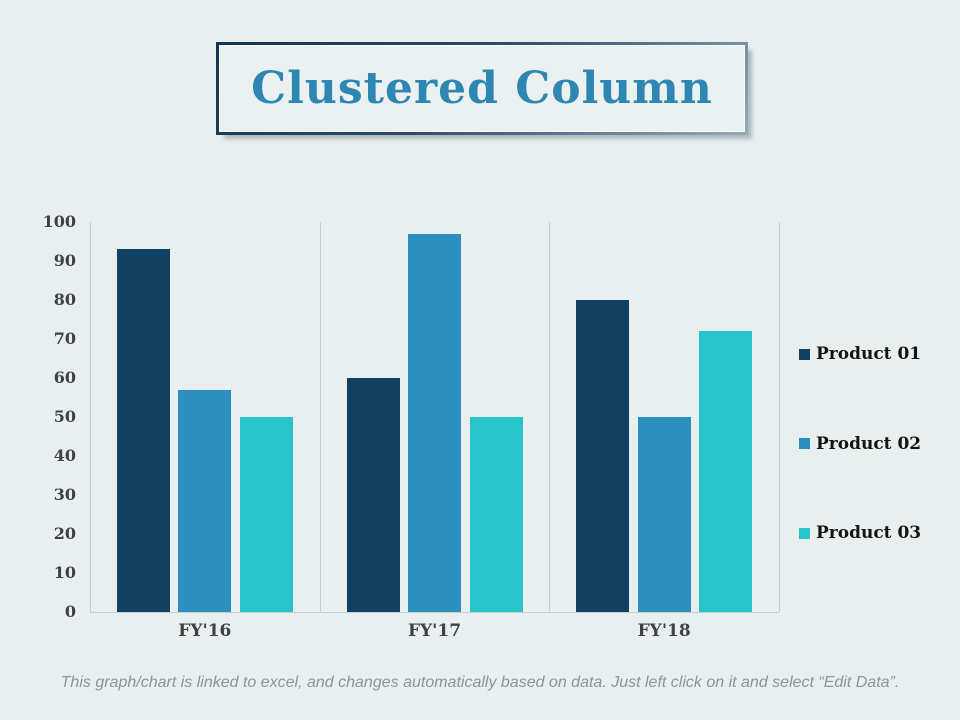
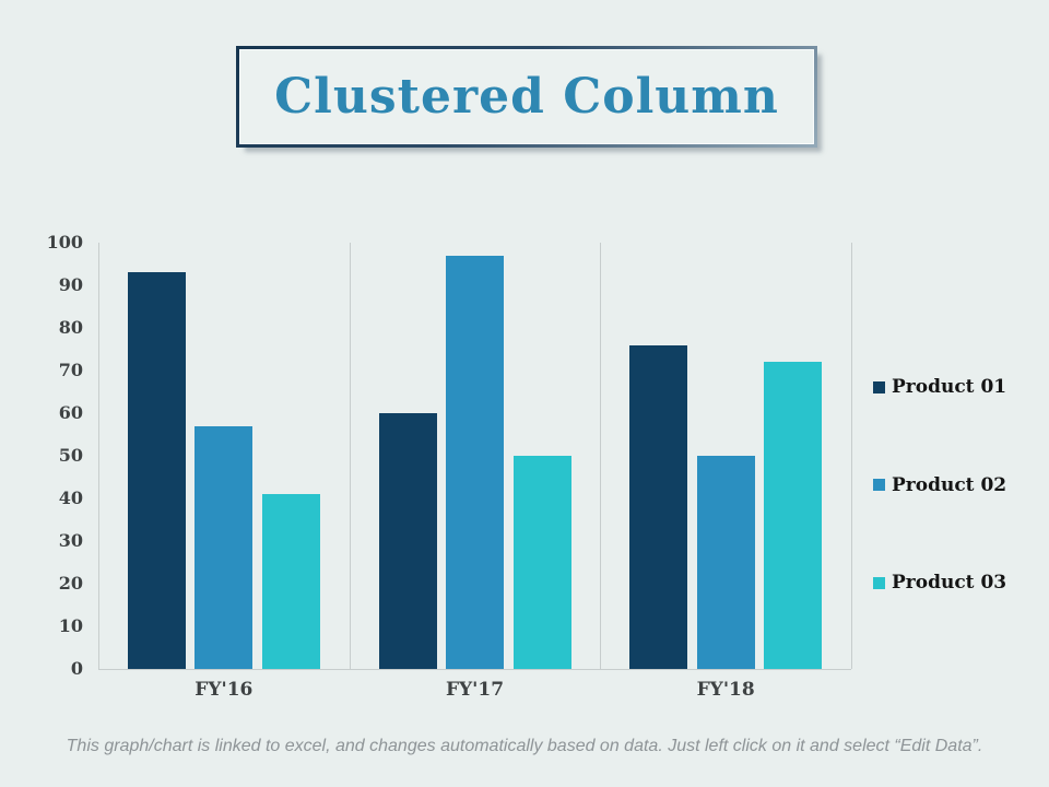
Product 03/FY'16: 50 -> 41
Product 01/FY'18: 80 -> 76
